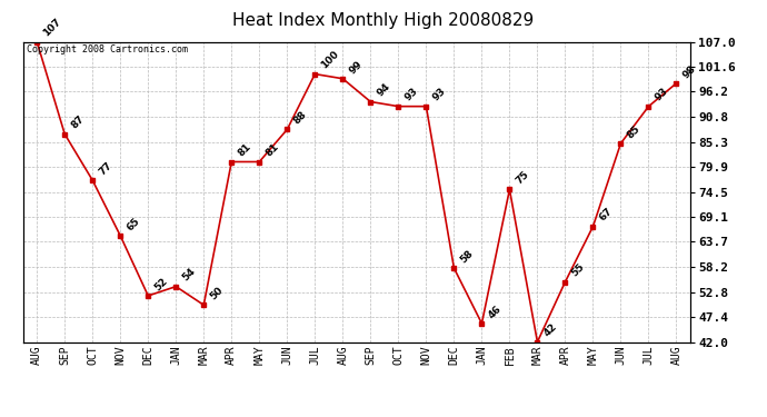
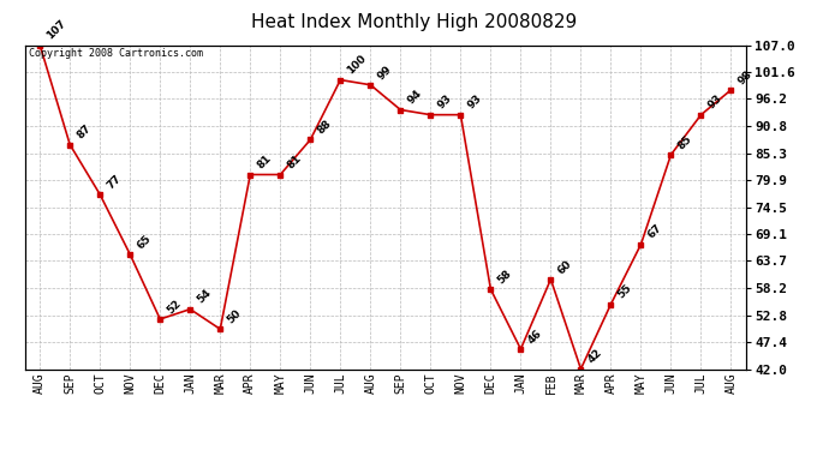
FEB: 75 -> 60
